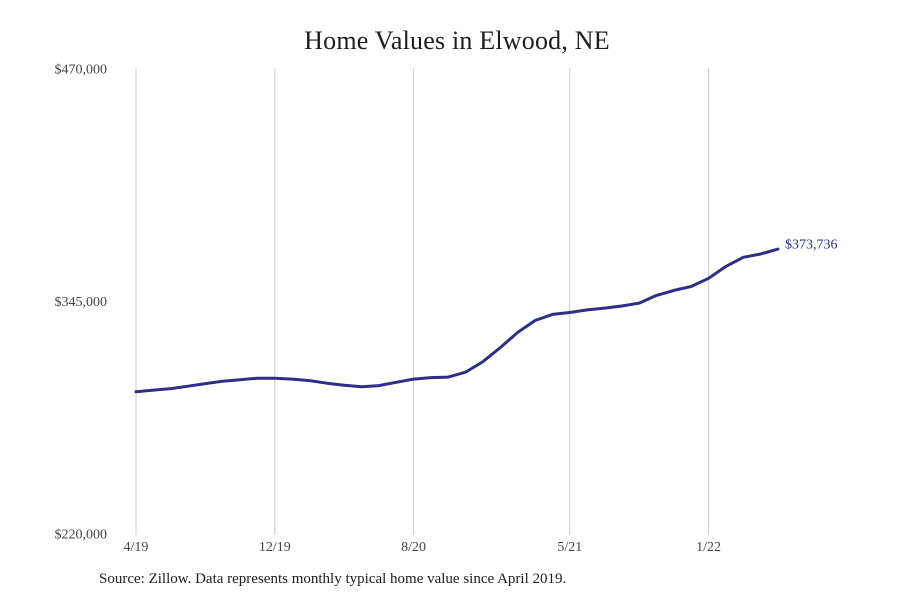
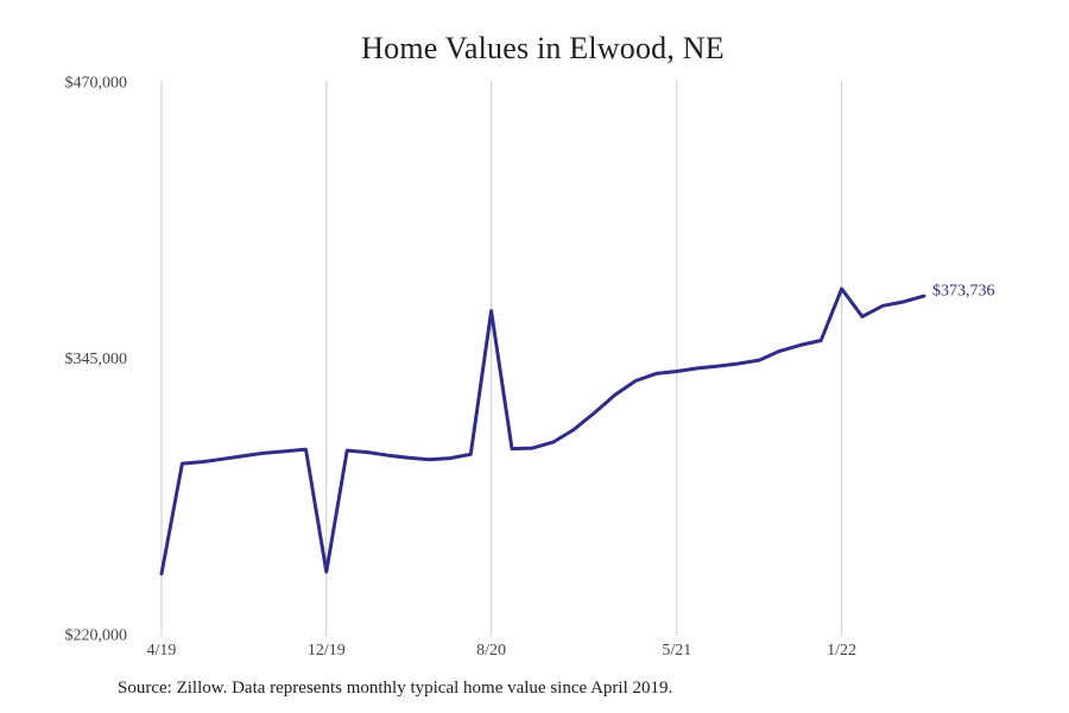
4/19: $297000 -> $248000
12/19: $304000 -> $249000
8/20: $304000 -> $367000
1/22: $358000 -> $377000
